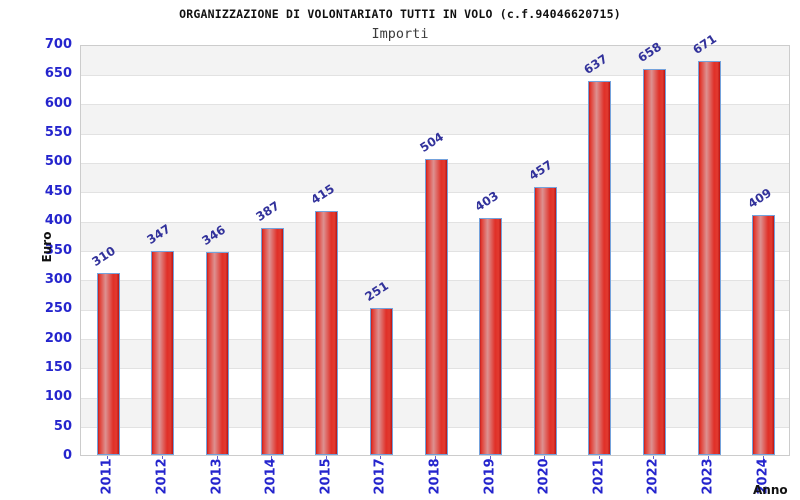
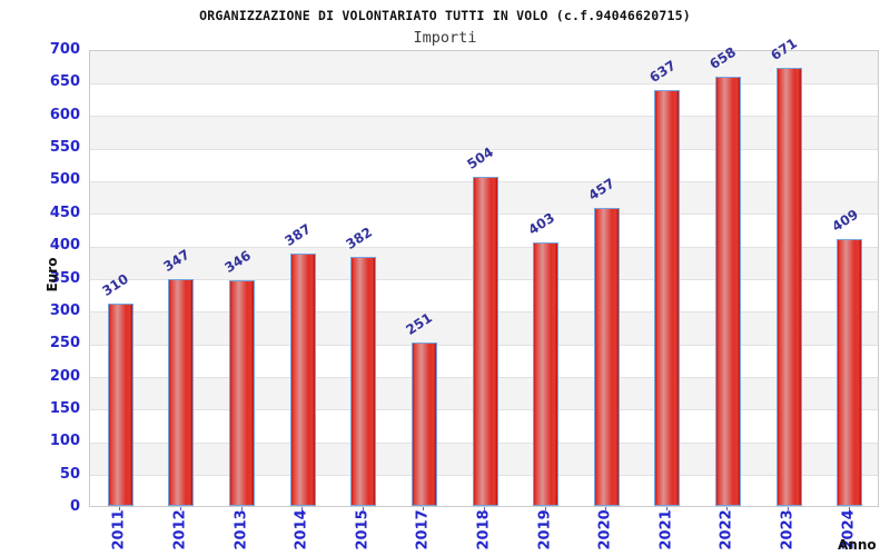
2015: 415 -> 382
